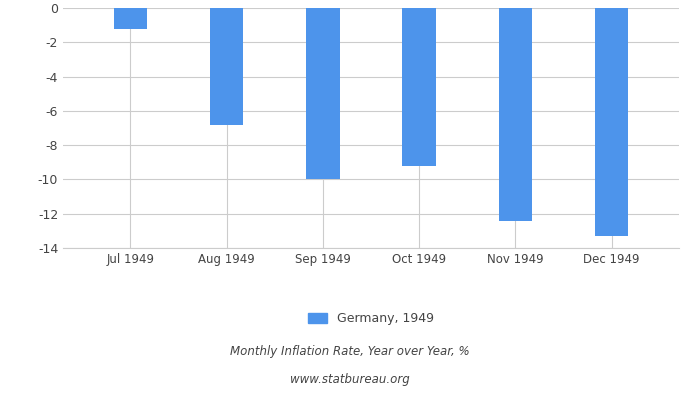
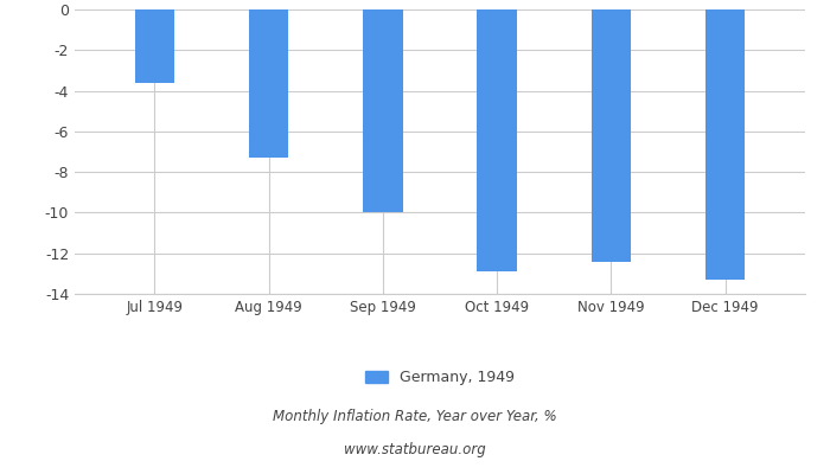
Jul 1949: -1.2 -> -3.6
Aug 1949: -6.8 -> -7.3
Oct 1949: -9.2 -> -12.9
